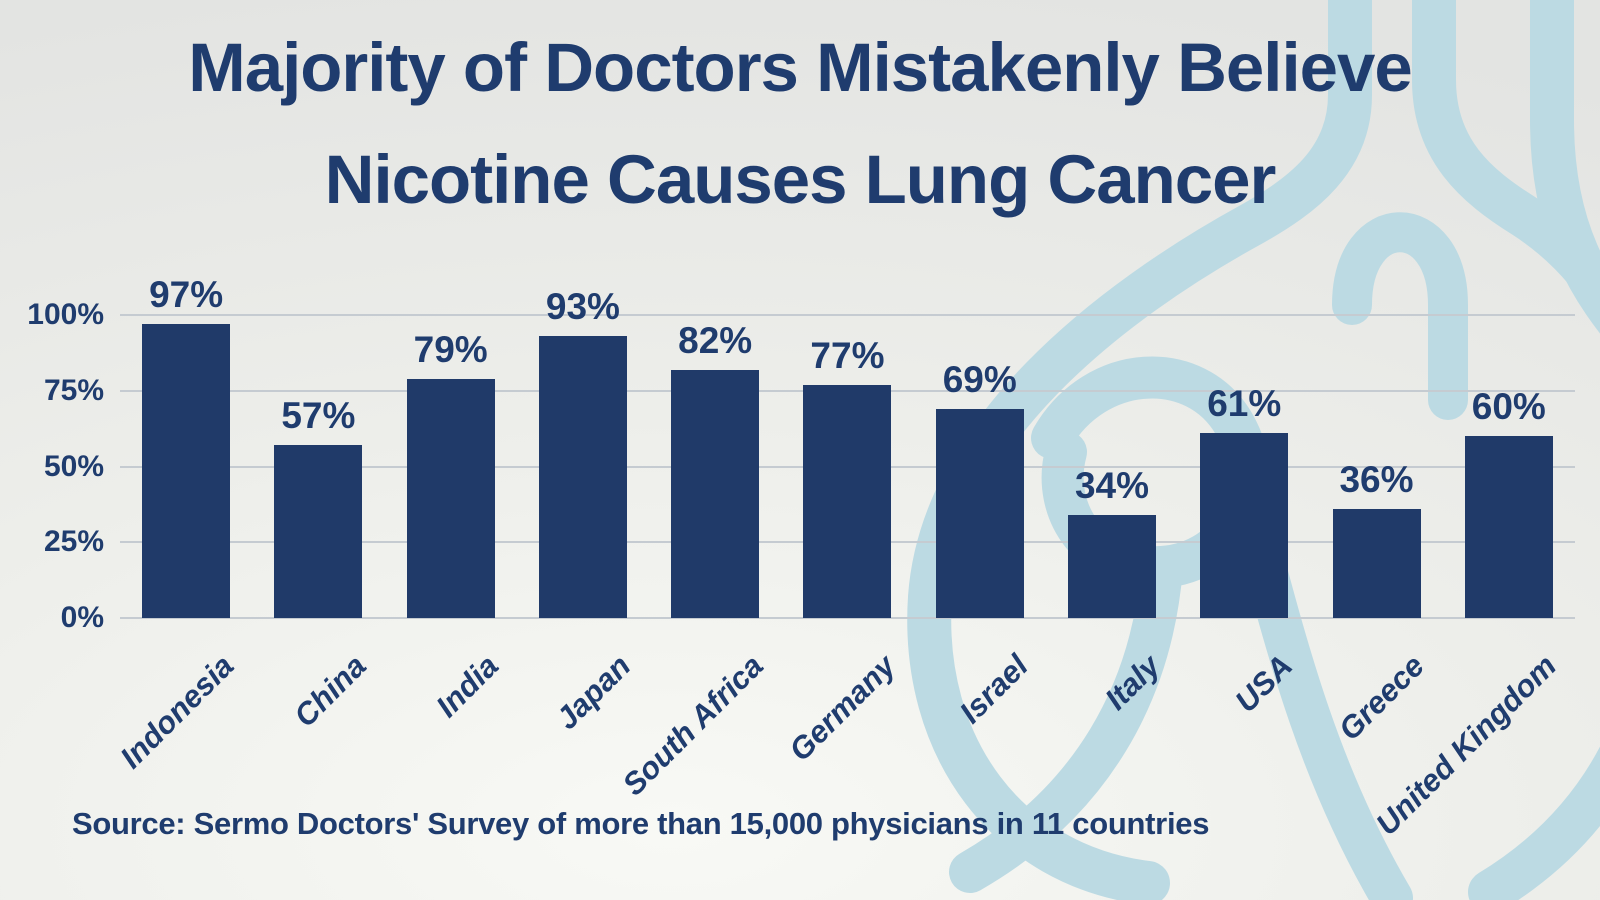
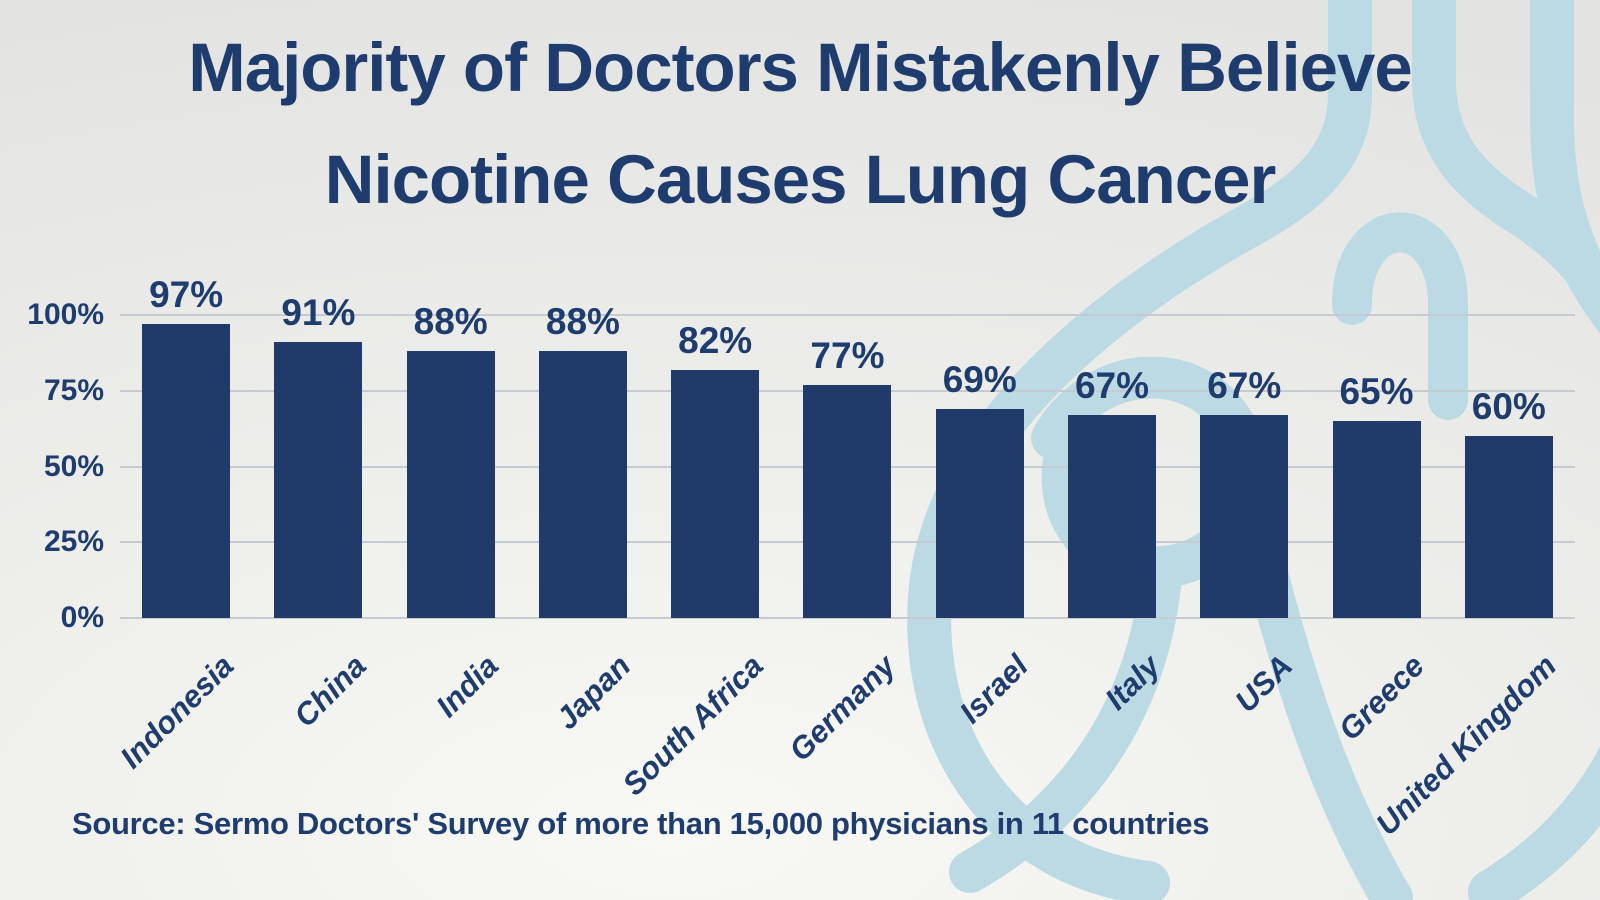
China: 57% -> 91%
India: 79% -> 88%
Japan: 93% -> 88%
Italy: 34% -> 67%
USA: 61% -> 67%
Greece: 36% -> 65%
